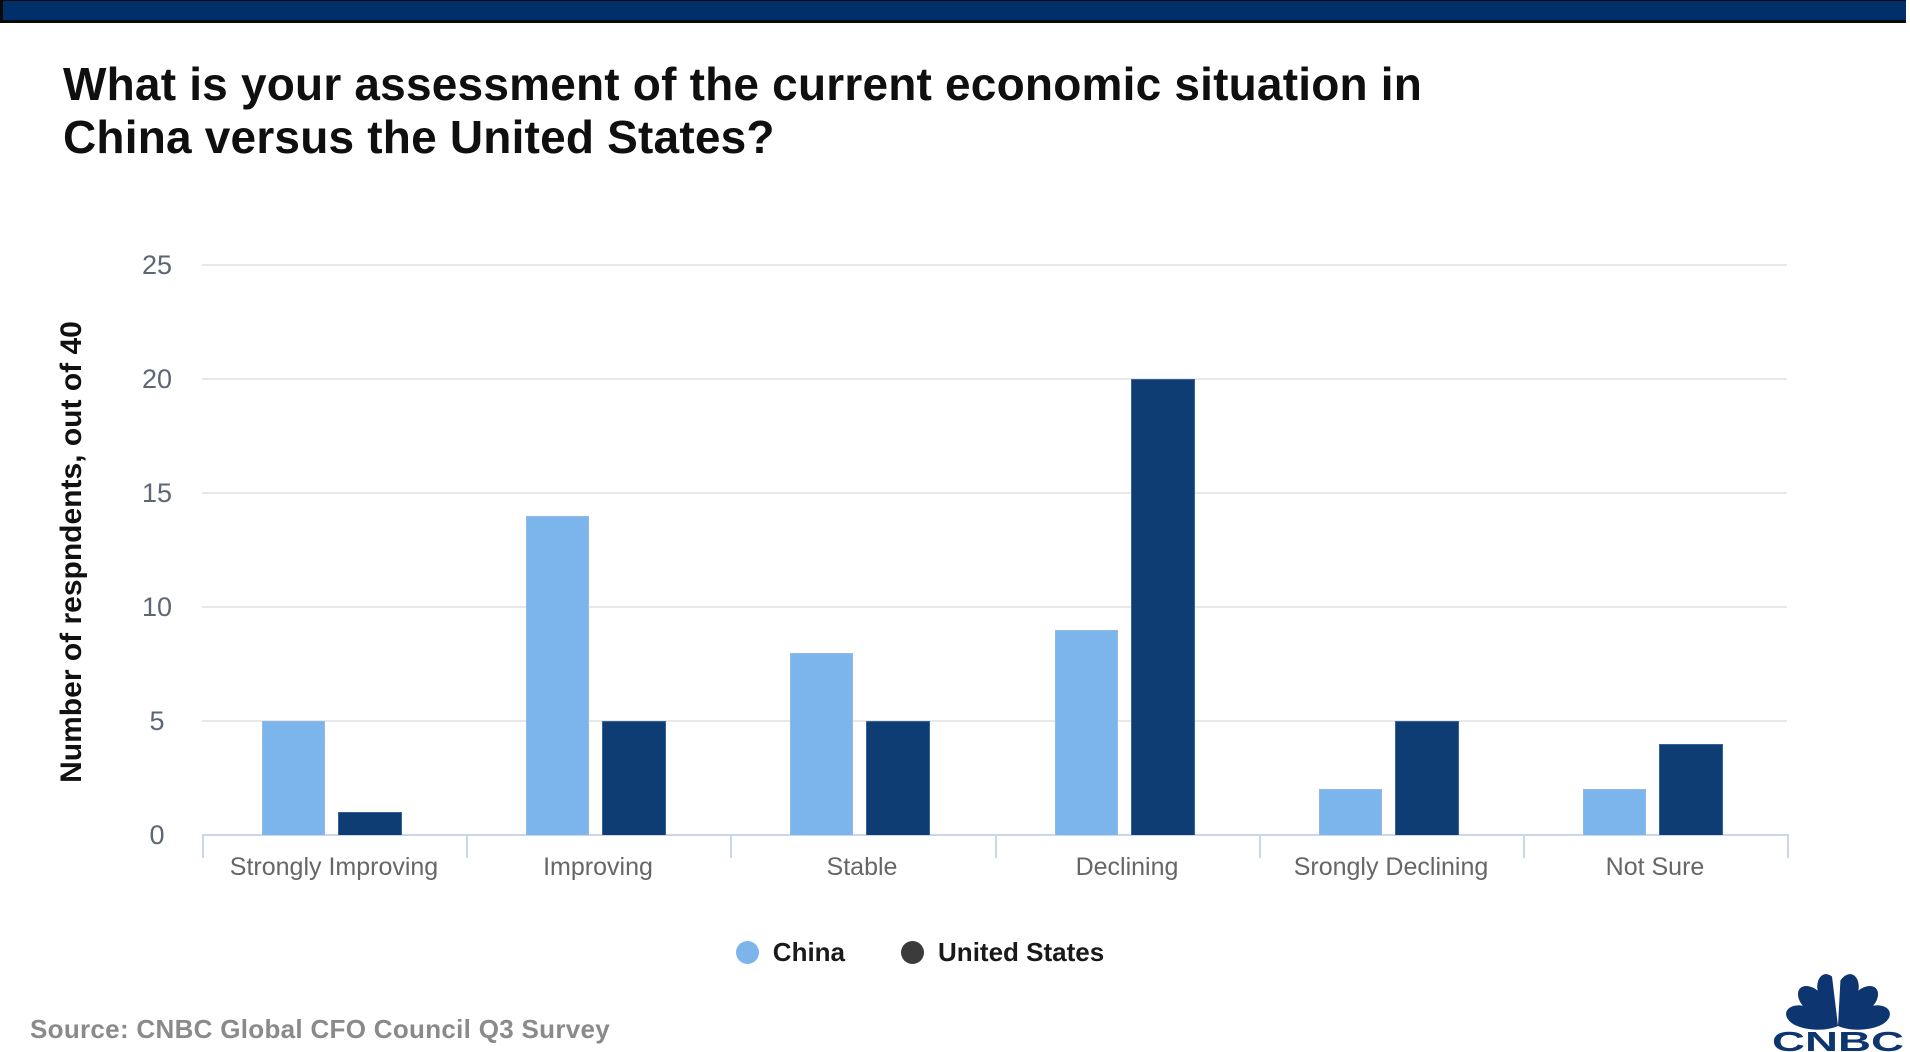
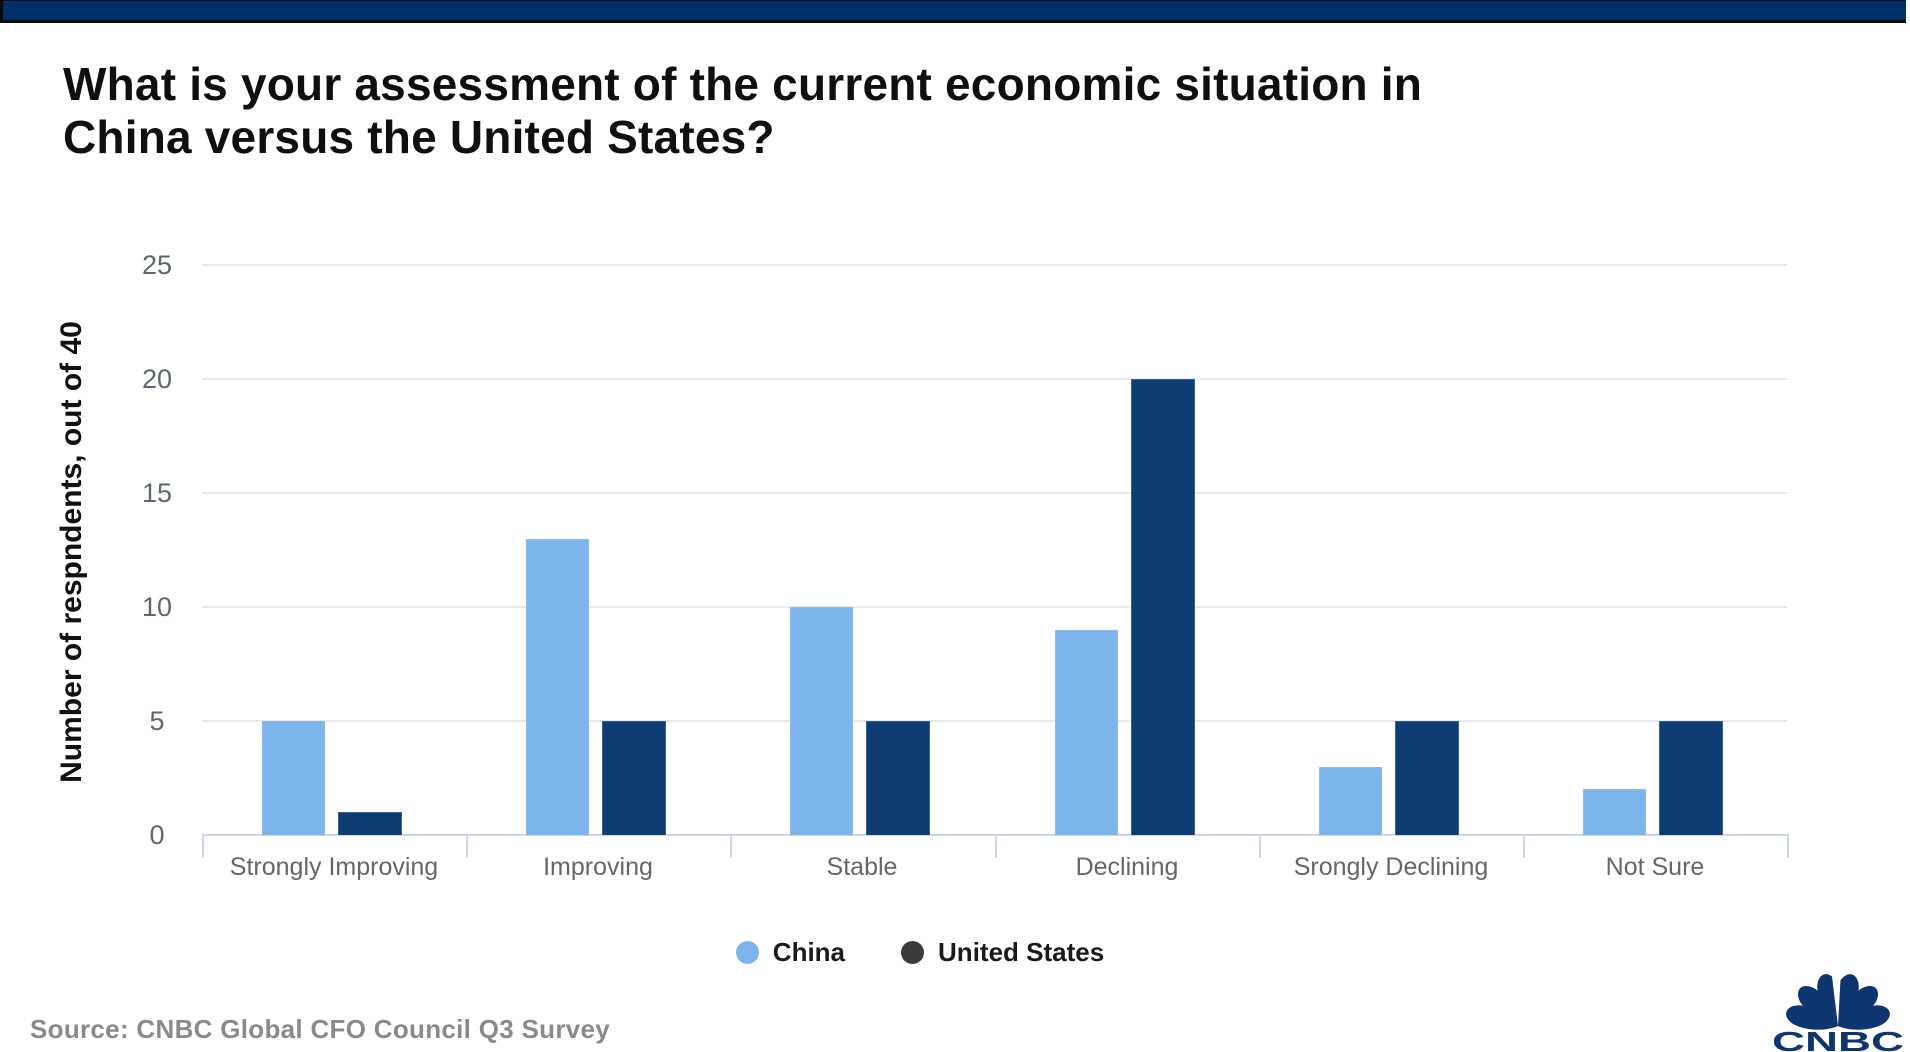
China/Improving: 14 -> 13
China/Stable: 8 -> 10
China/Srongly Declining: 2 -> 3
United States/Not Sure: 4 -> 5
